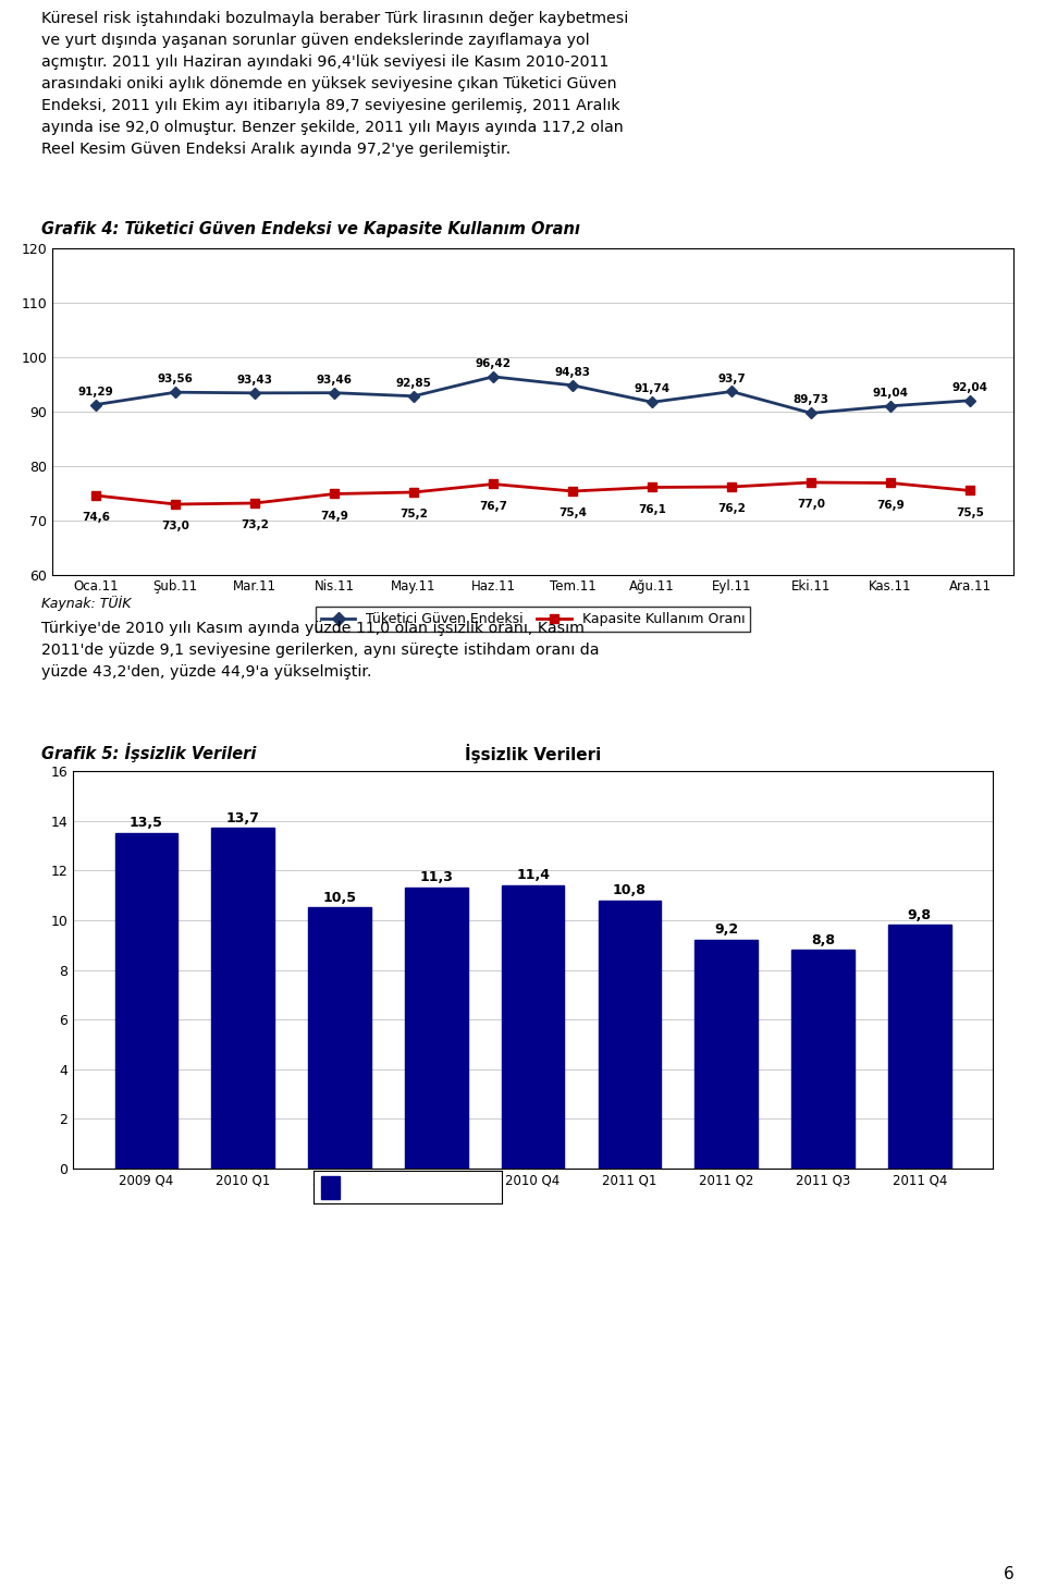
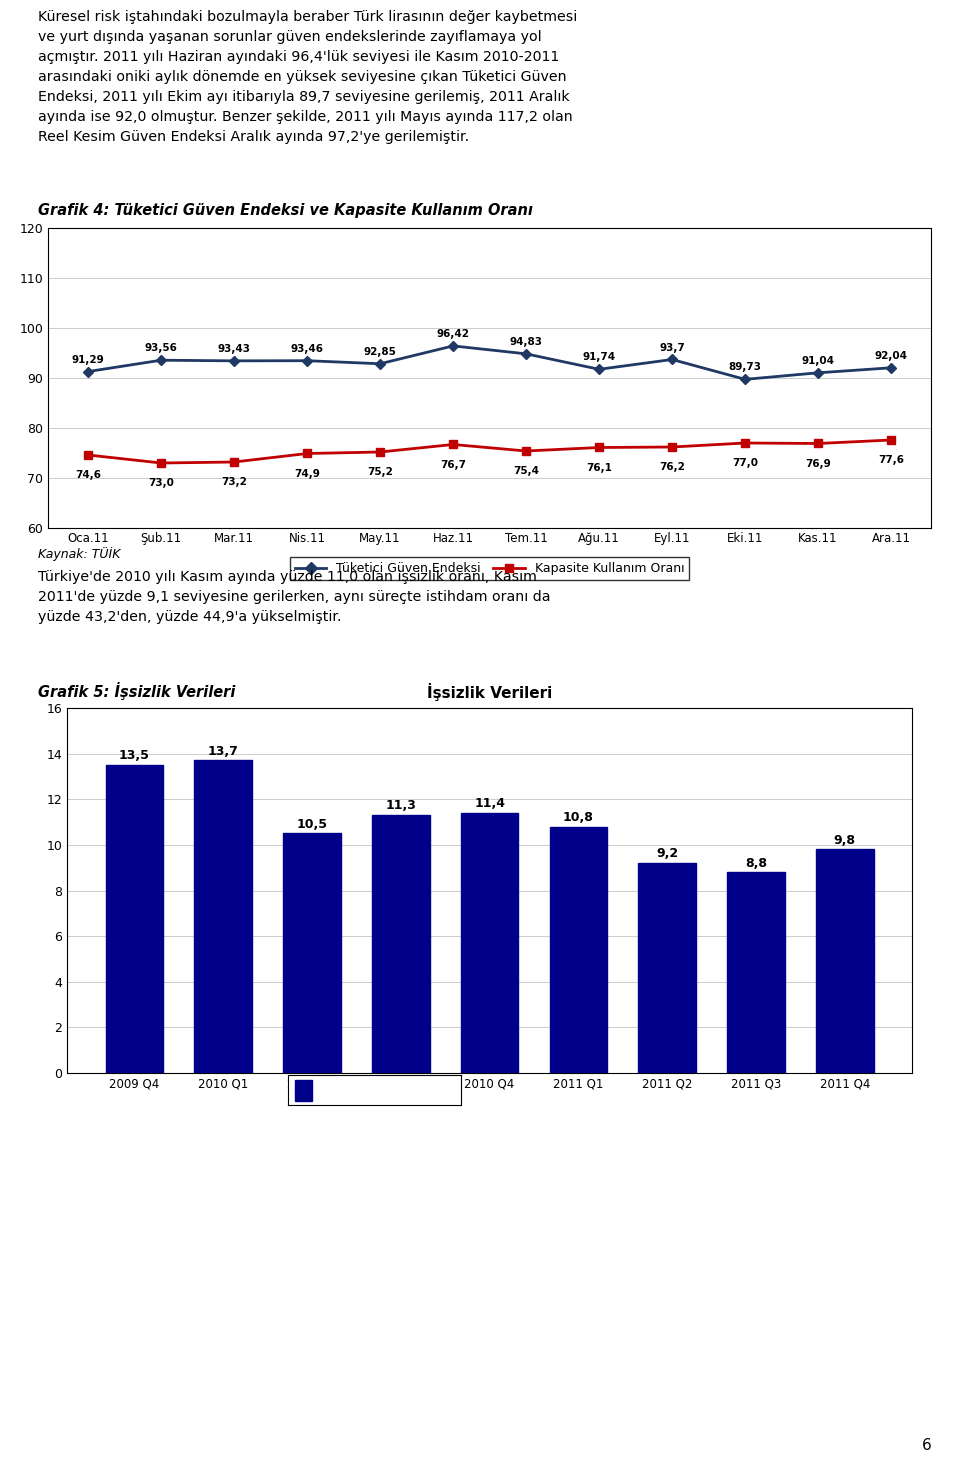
Kapasite Kullanım Oranı/Ara.11: 75,5 -> 77,6
